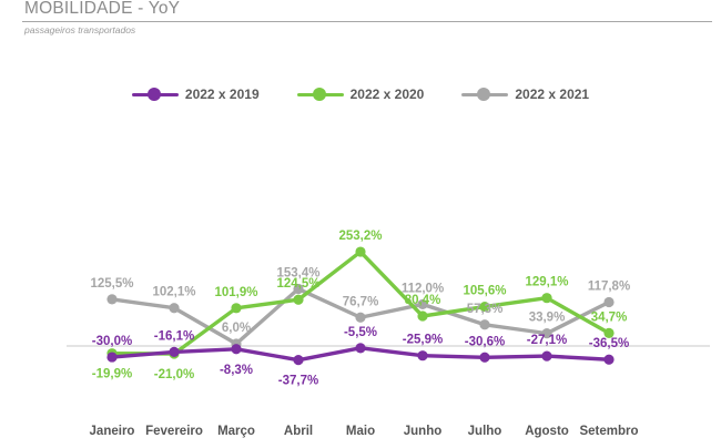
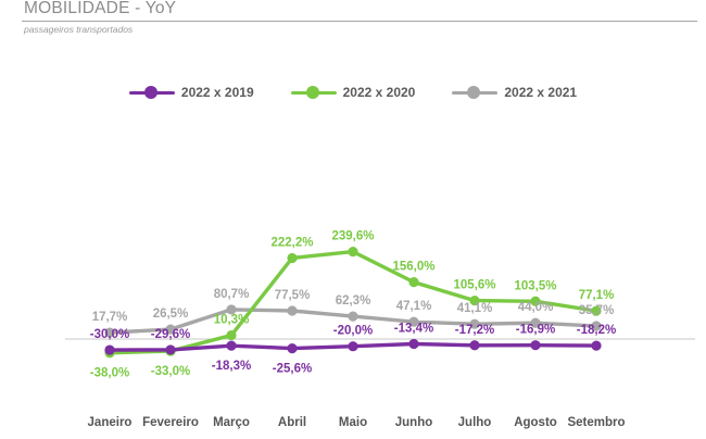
2022 x 2020/Janeiro: -19,9% -> -38,0%
2022 x 2021/Janeiro: 125,5% -> 17,7%
2022 x 2019/Fevereiro: -16,1% -> -29,6%
2022 x 2020/Fevereiro: -21,0% -> -33,0%
2022 x 2021/Fevereiro: 102,1% -> 26,5%
2022 x 2019/Março: -8,3% -> -18,3%
2022 x 2020/Março: 101,9% -> 10,3%
2022 x 2021/Março: 6,0% -> 80,7%
2022 x 2019/Abril: -37,7% -> -25,6%
2022 x 2020/Abril: 124,5% -> 222,2%
2022 x 2021/Abril: 153,4% -> 77,5%
2022 x 2019/Maio: -5,5% -> -20,0%
2022 x 2020/Maio: 253,2% -> 239,6%
2022 x 2021/Maio: 76,7% -> 62,3%
2022 x 2019/Junho: -25,9% -> -13,4%
2022 x 2020/Junho: 80,4% -> 156,0%
2022 x 2021/Junho: 112,0% -> 47,1%
2022 x 2019/Julho: -30,6% -> -17,2%
2022 x 2021/Julho: 57,3% -> 41,1%
2022 x 2019/Agosto: -27,1% -> -16,9%
2022 x 2020/Agosto: 129,1% -> 103,5%
2022 x 2021/Agosto: 33,9% -> 44,0%
2022 x 2019/Setembro: -36,5% -> -18,2%
2022 x 2020/Setembro: 34,7% -> 77,1%
2022 x 2021/Setembro: 117,8% -> 35,7%
